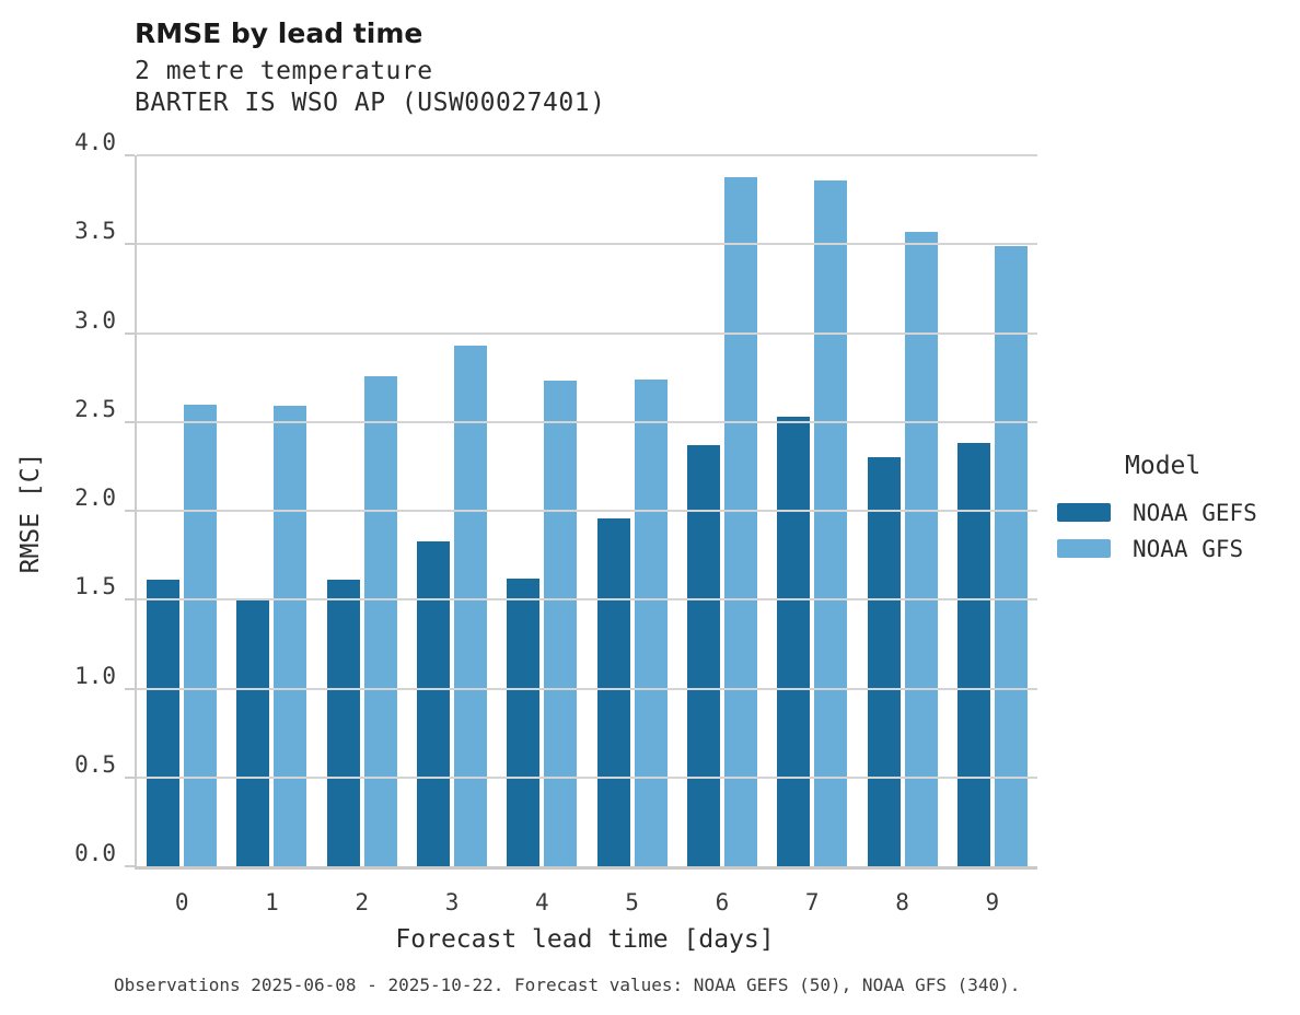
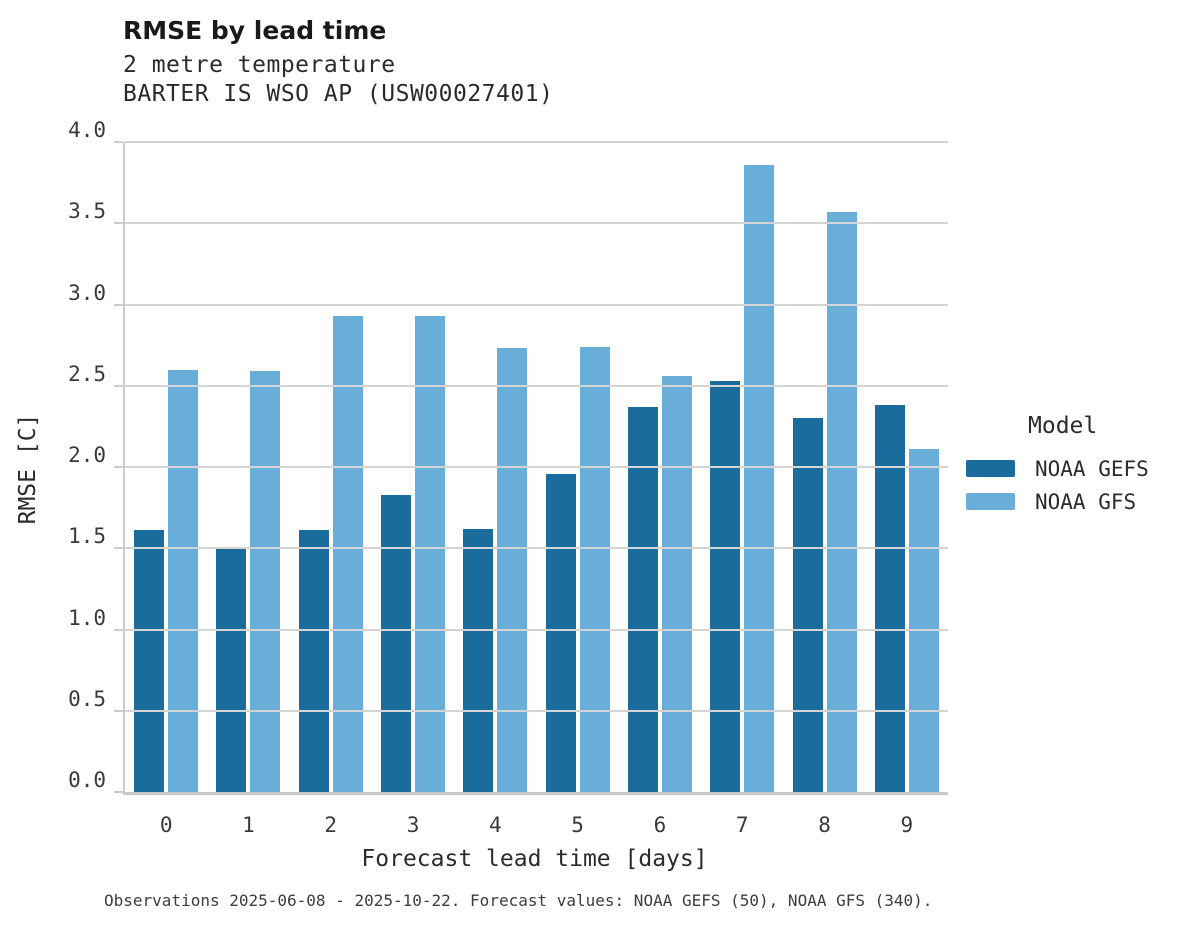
NOAA GFS/2: 2.76 -> 2.93
NOAA GFS/6: 3.88 -> 2.56
NOAA GFS/9: 3.49 -> 2.11
